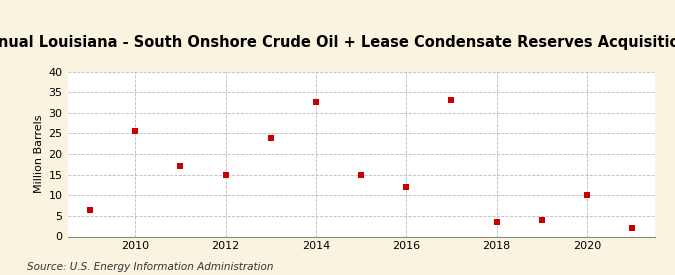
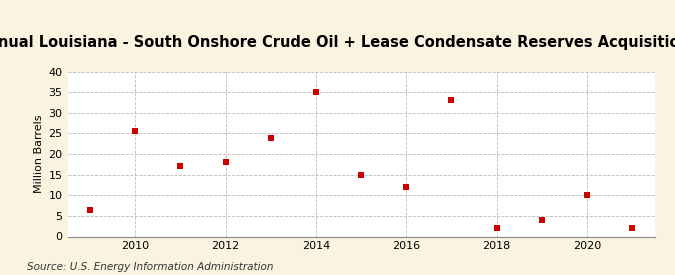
2012: 15.0 -> 18.0
2014: 32.5 -> 35.0
2018: 3.5 -> 2.0
